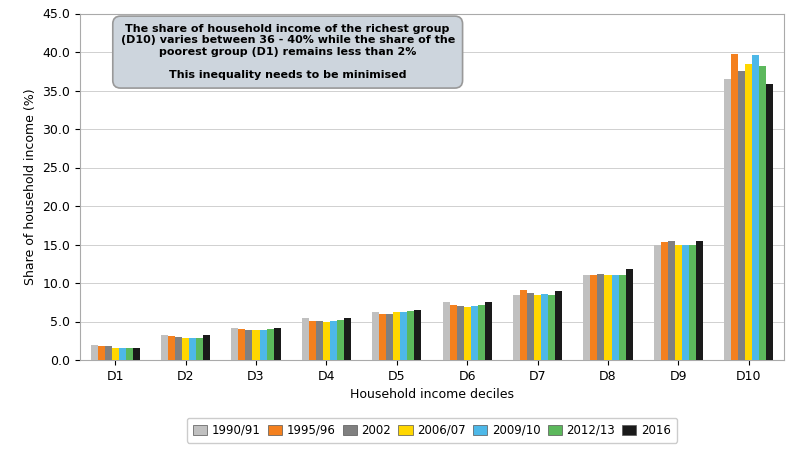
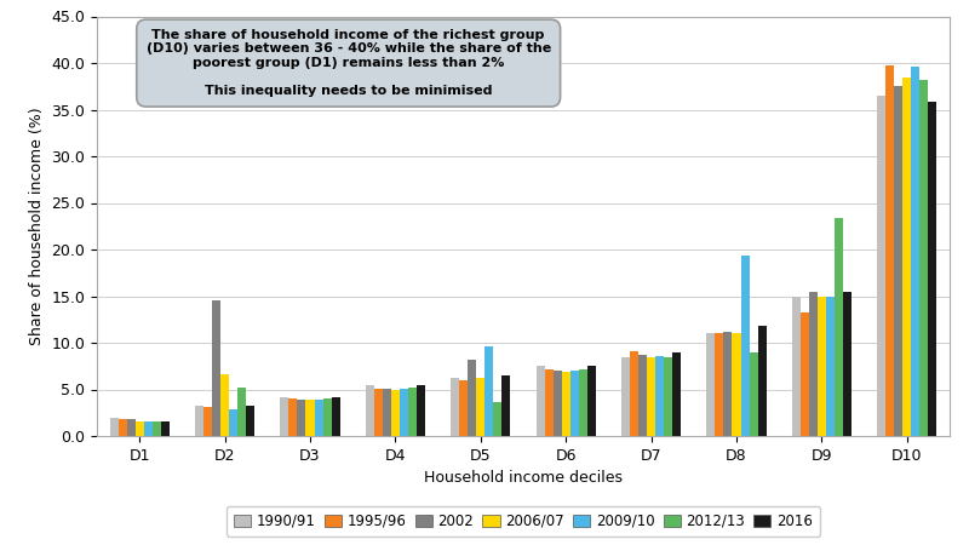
2002/D2: 3.0 -> 14.6
2006/07/D2: 2.9 -> 6.6
2012/13/D2: 2.8 -> 5.2
2002/D5: 6.0 -> 8.2
2009/10/D5: 6.2 -> 9.6
2012/13/D5: 6.3 -> 3.6
2009/10/D8: 11.0 -> 19.4
2012/13/D8: 11.0 -> 9.0
1995/96/D9: 15.3 -> 13.2
2012/13/D9: 15.0 -> 23.4
